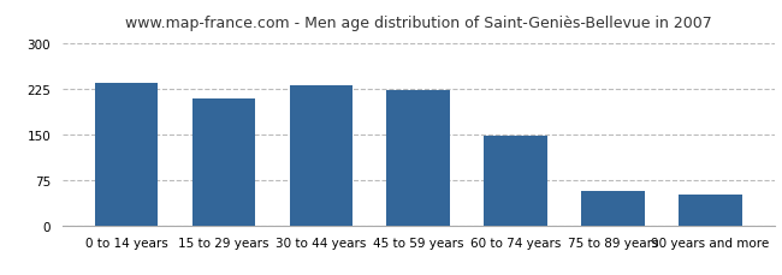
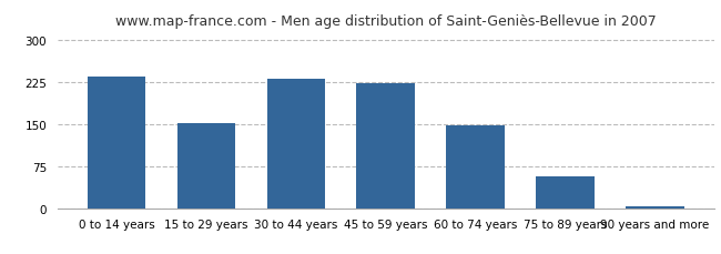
15 to 29 years: 210 -> 152
90 years and more: 50 -> 4
